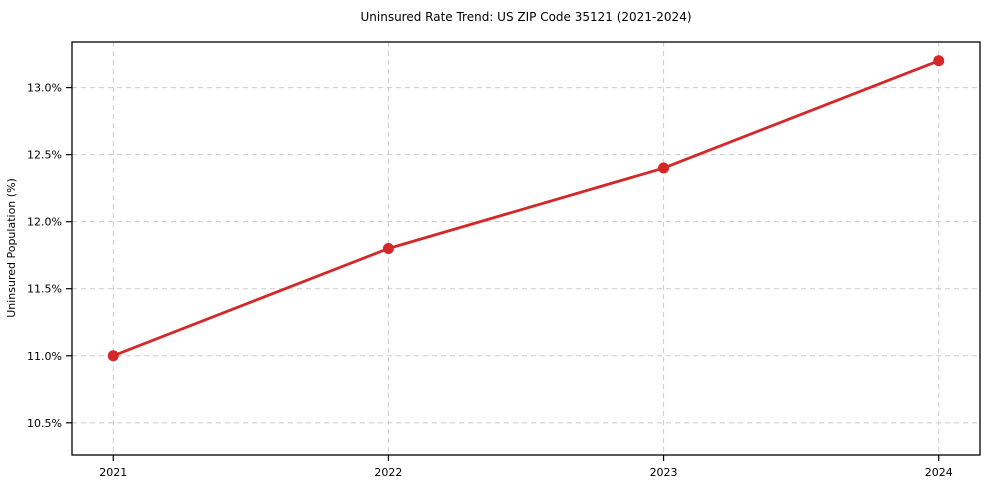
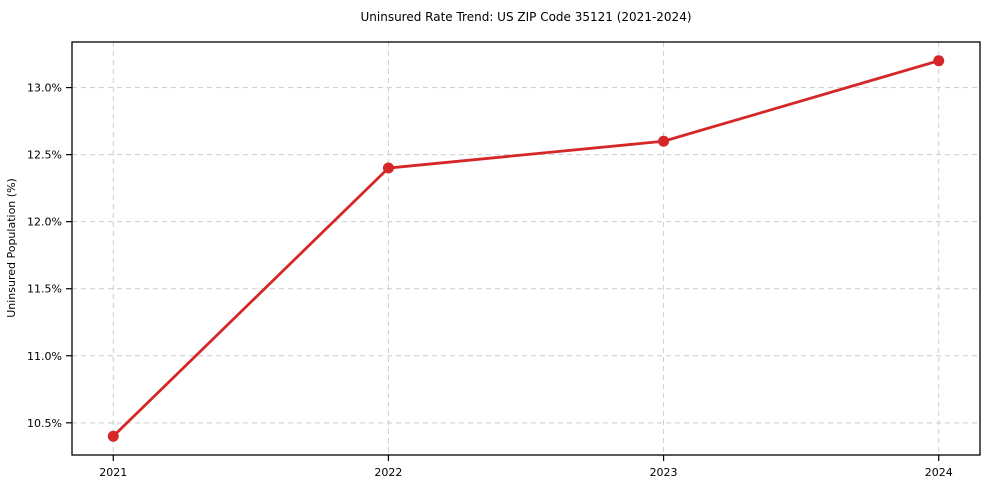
2021: 11.0% -> 10.4%
2022: 11.8% -> 12.4%
2023: 12.4% -> 12.6%
